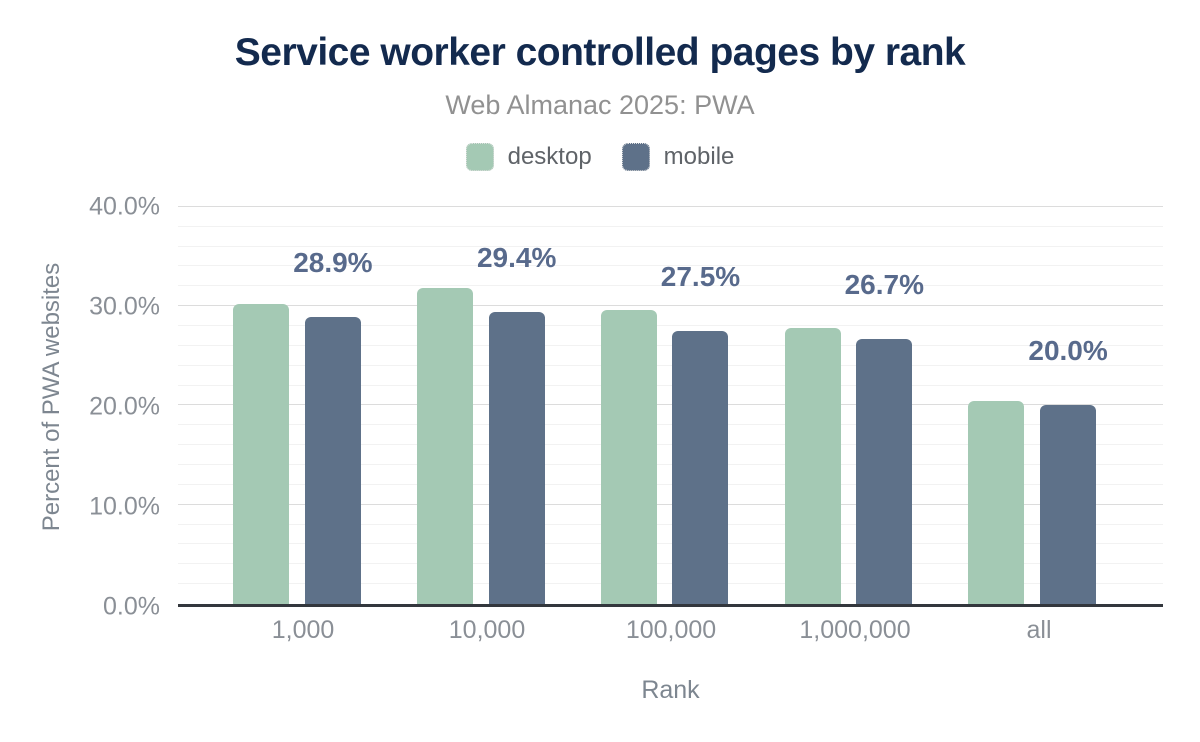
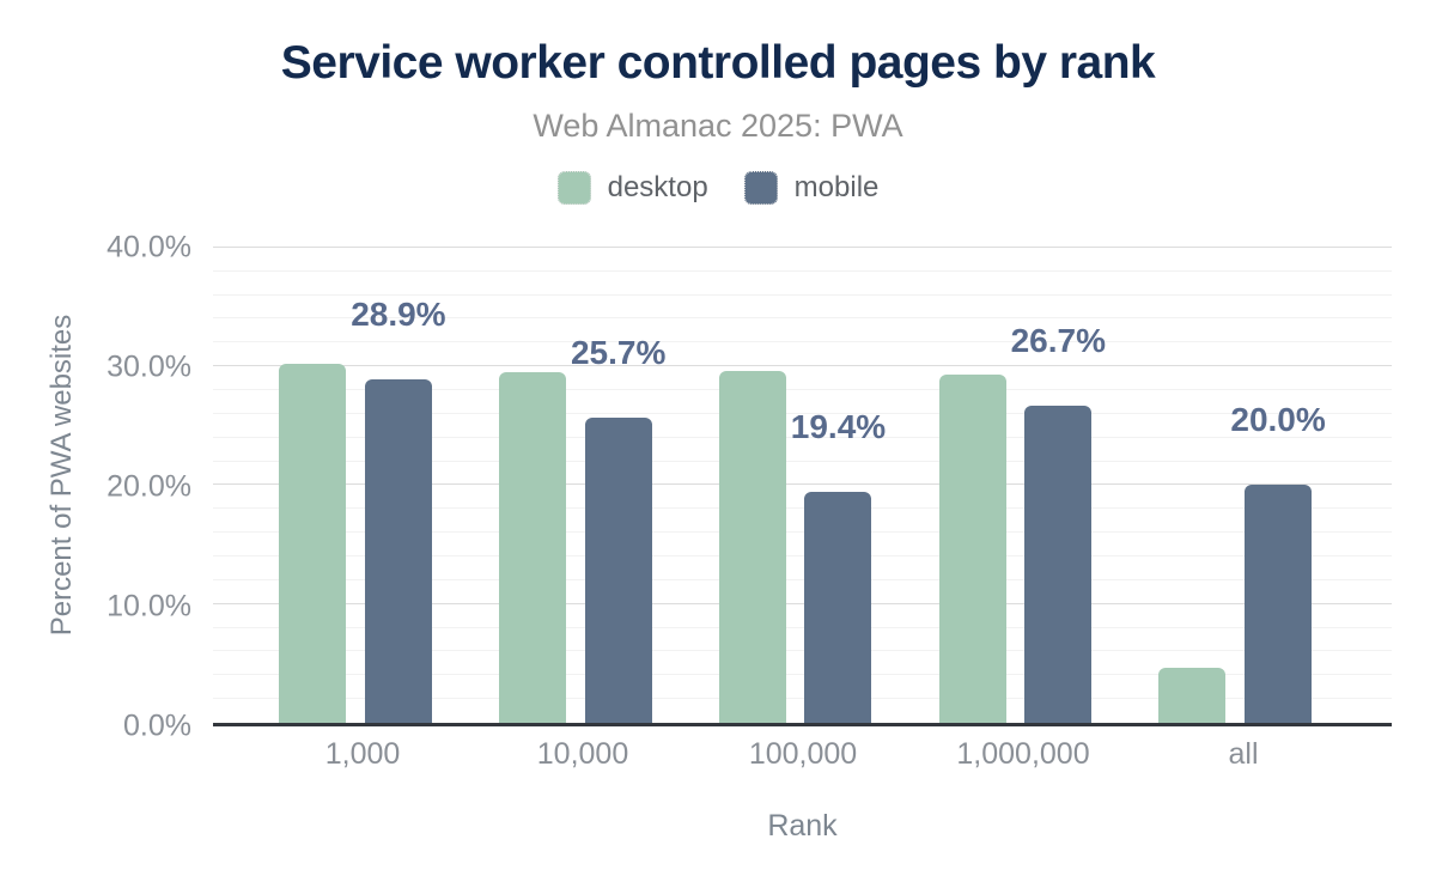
desktop/10,000: 31.8% -> 29.5%
mobile/10,000: 29.4% -> 25.7%
mobile/100,000: 27.5% -> 19.4%
desktop/1,000,000: 27.8% -> 29.3%
desktop/all: 20.4% -> 4.6%
